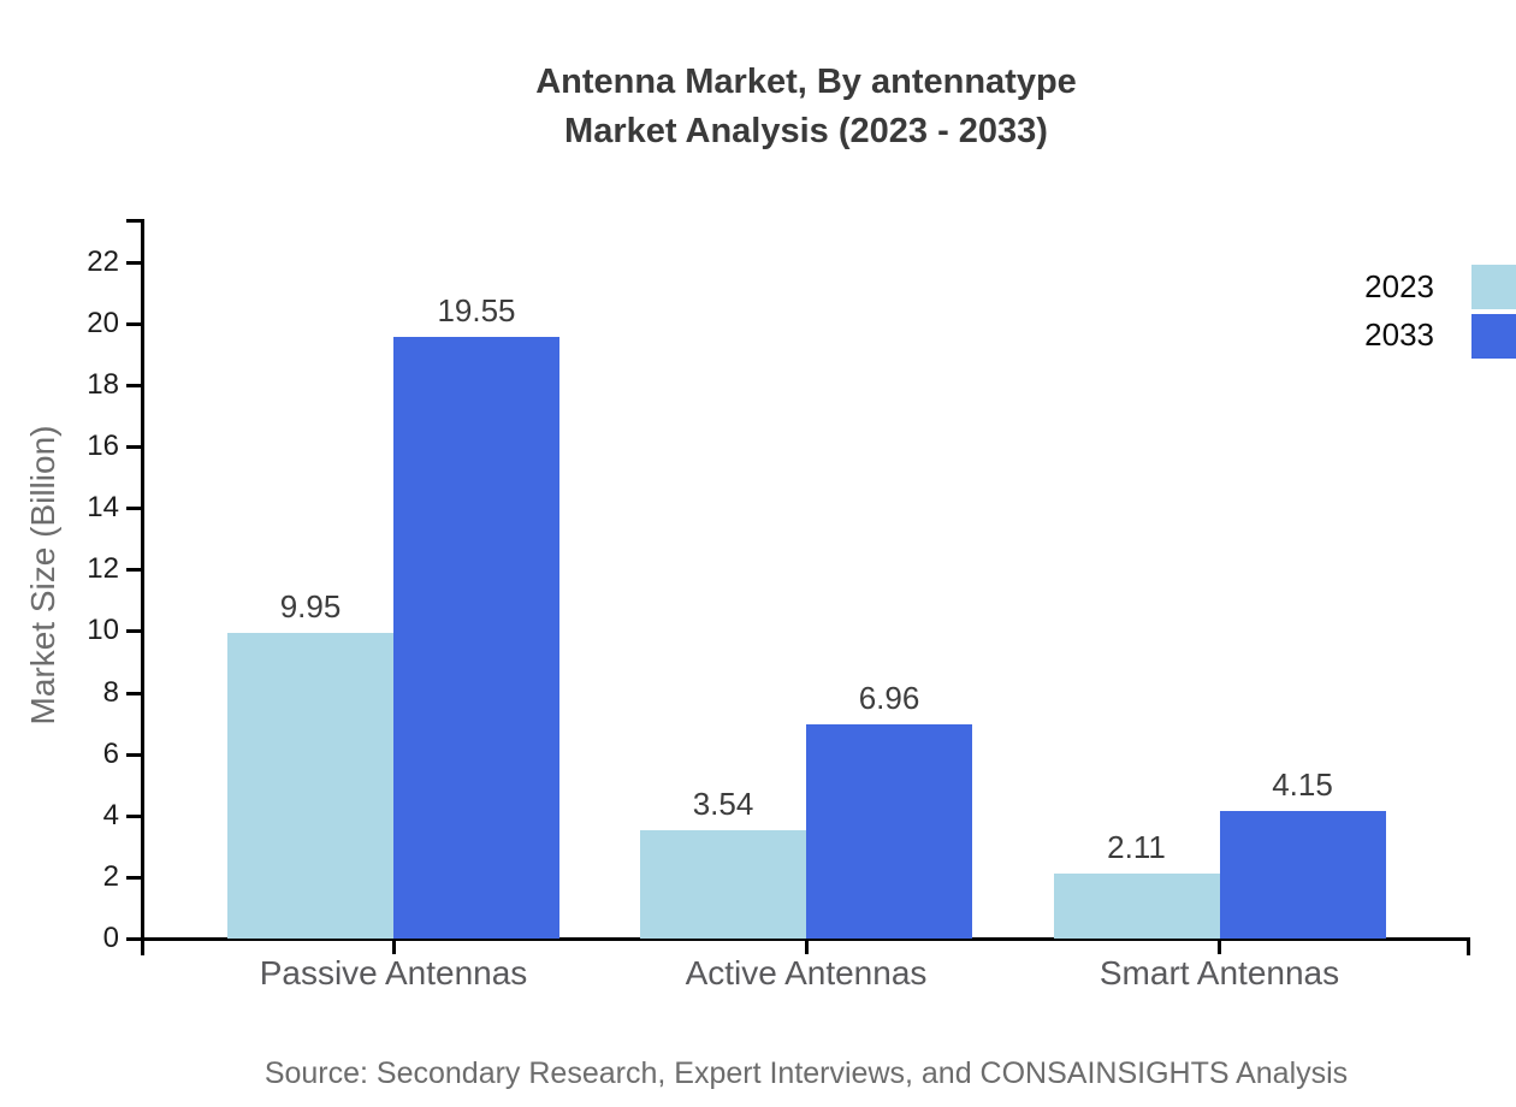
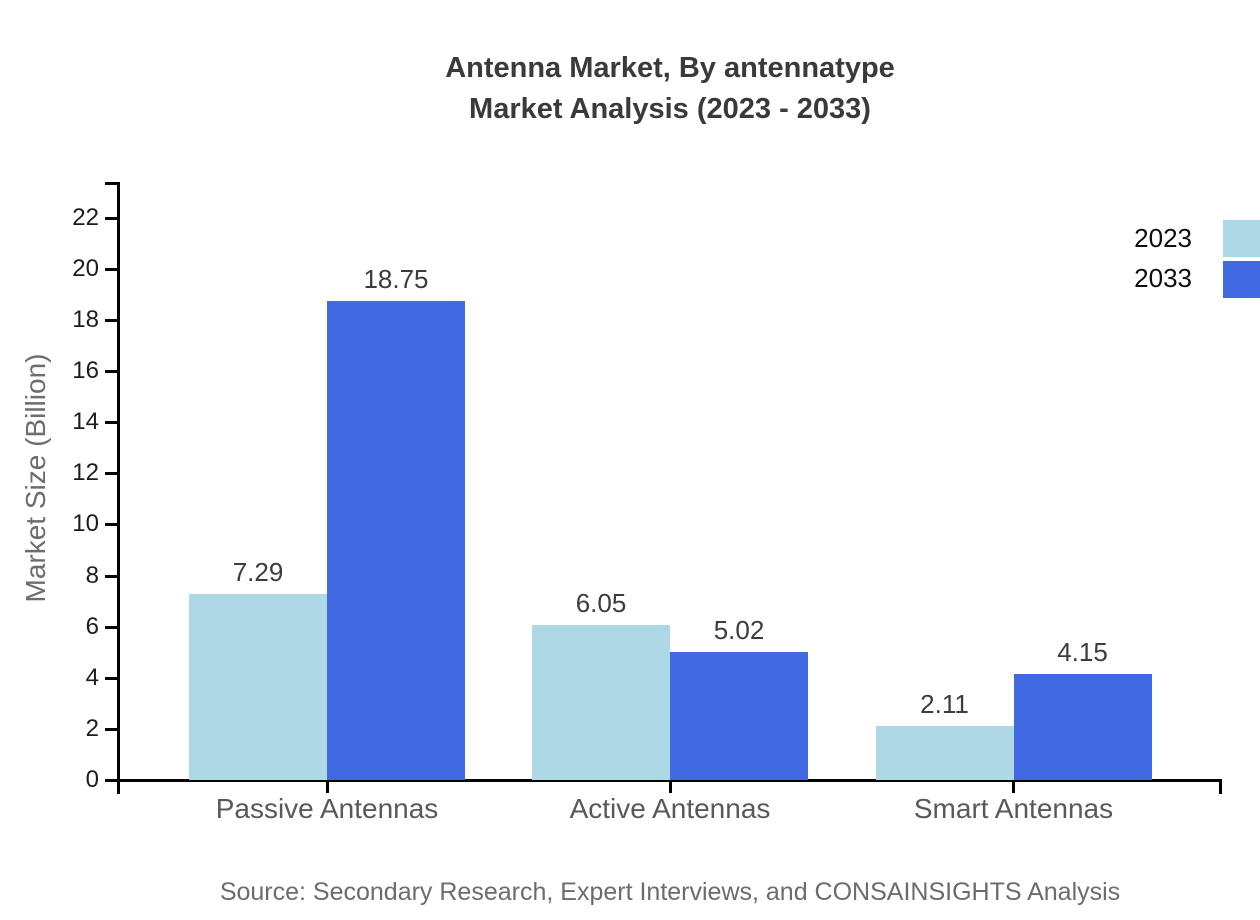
2023/Passive Antennas: 9.95 -> 7.29
2033/Passive Antennas: 19.55 -> 18.75
2023/Active Antennas: 3.54 -> 6.05
2033/Active Antennas: 6.96 -> 5.02
